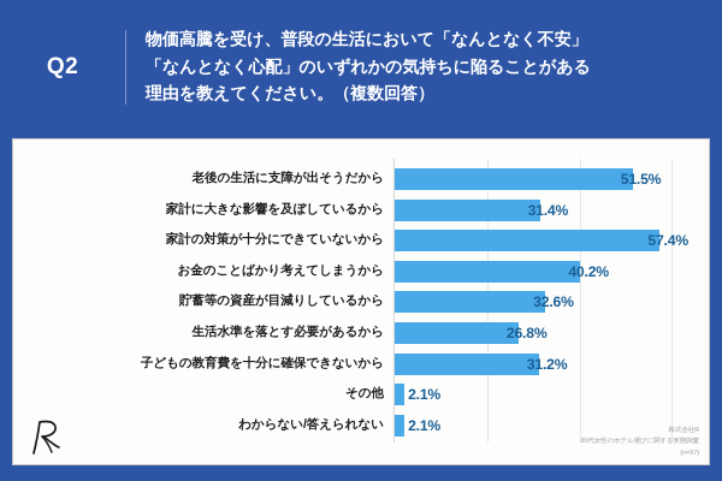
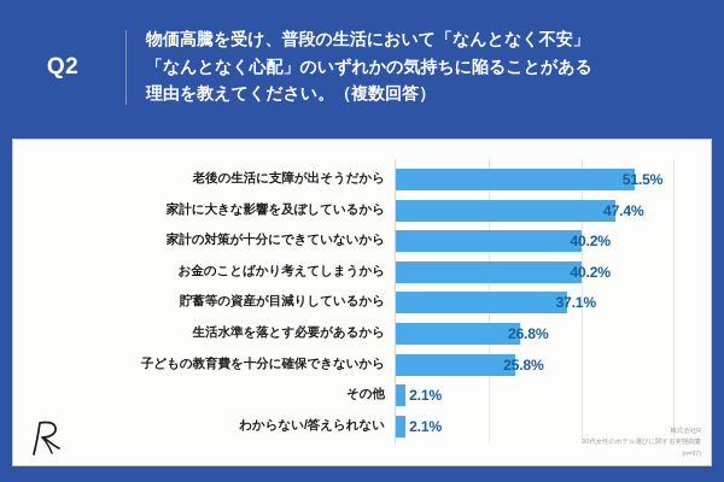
家計に大きな影響を及ぼしているから: 31.4% -> 47.4%
家計の対策が十分にできていないから: 57.4% -> 40.2%
貯蓄等の資産が目減りしているから: 32.6% -> 37.1%
子どもの教育費を十分に確保できないから: 31.2% -> 25.8%
